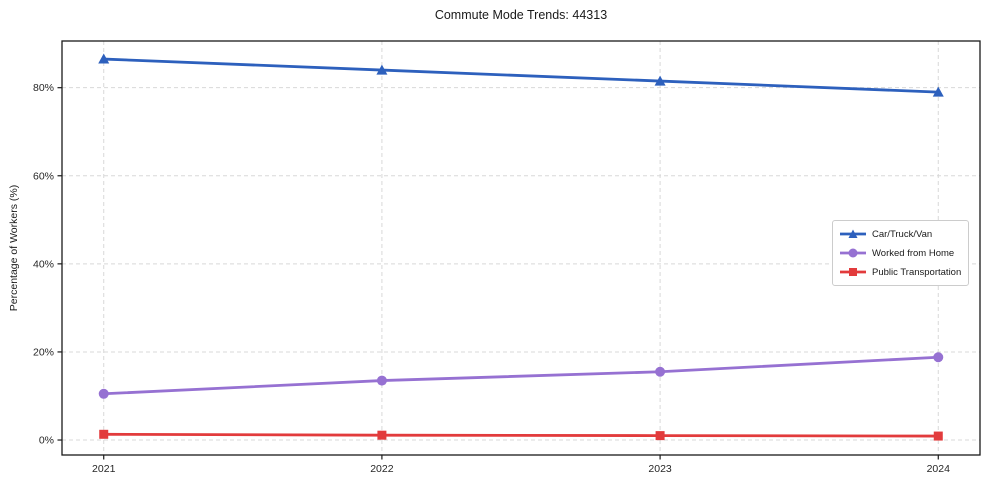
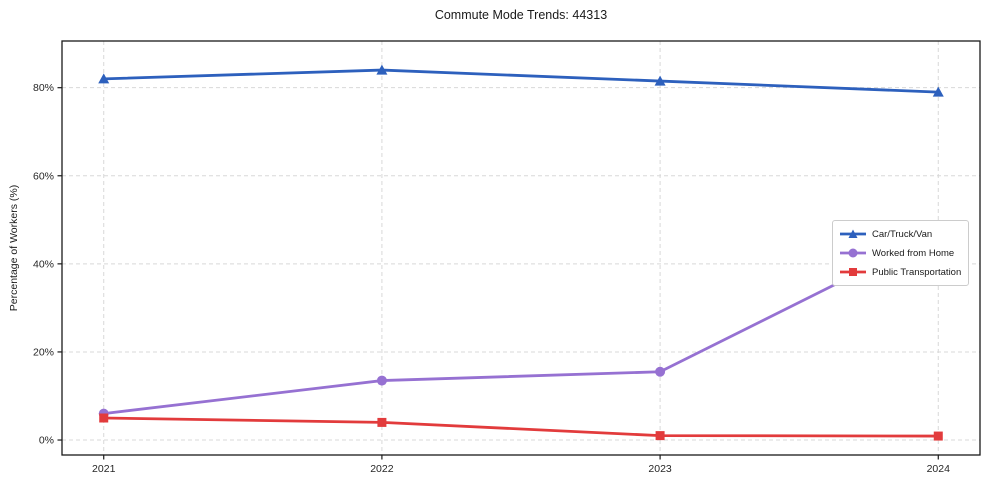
Car/Truck/Van/2021: 86% -> 82%
Worked from Home/2021: 10% -> 6%
Public Transportation/2021: 1% -> 5%
Public Transportation/2022: 1% -> 4%
Worked from Home/2024: 19% -> 47%
